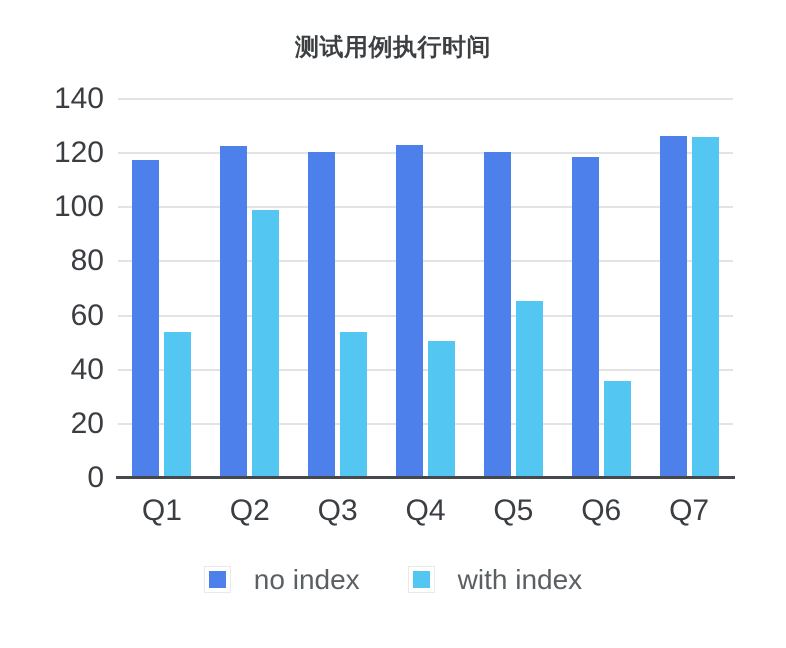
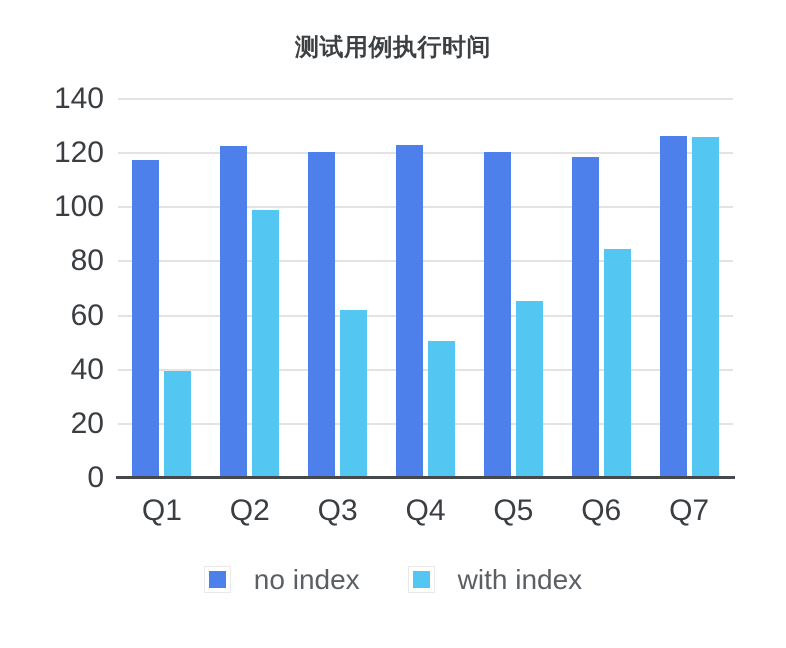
with index/Q1: 54 -> 40
with index/Q3: 54 -> 62
with index/Q6: 36 -> 84
